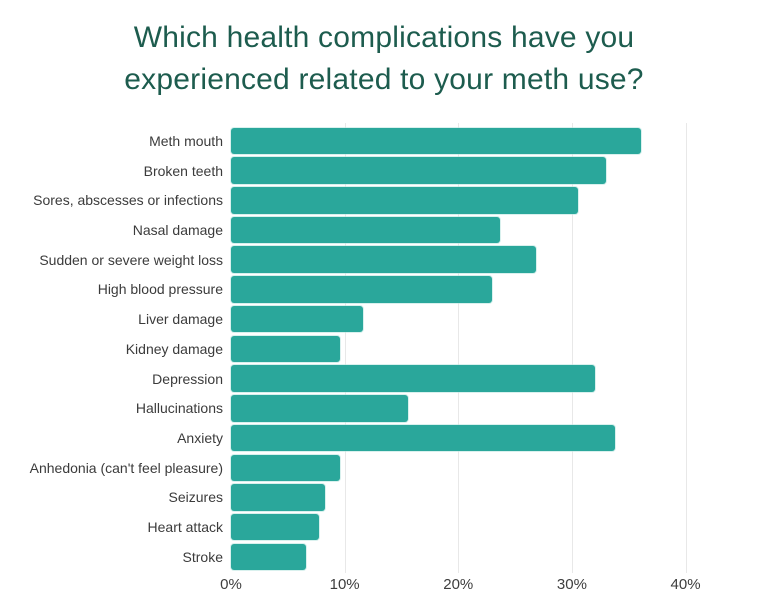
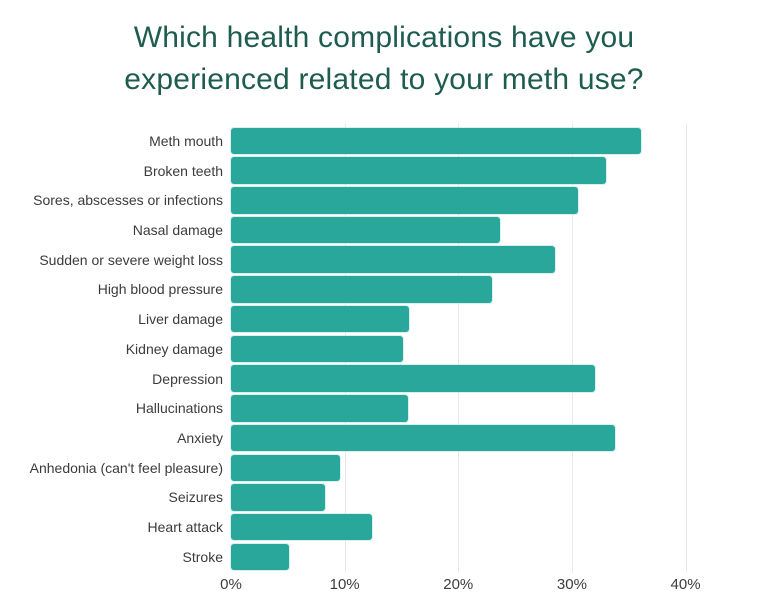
Sudden or severe weight loss: 26.8% -> 28.5%
Liver damage: 11.6% -> 15.7%
Kidney damage: 9.6% -> 15.1%
Heart attack: 7.7% -> 12.4%
Stroke: 6.6% -> 5.1%
